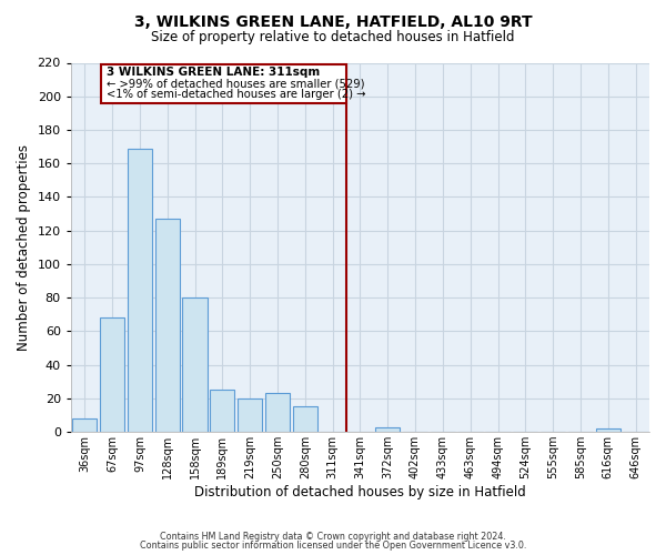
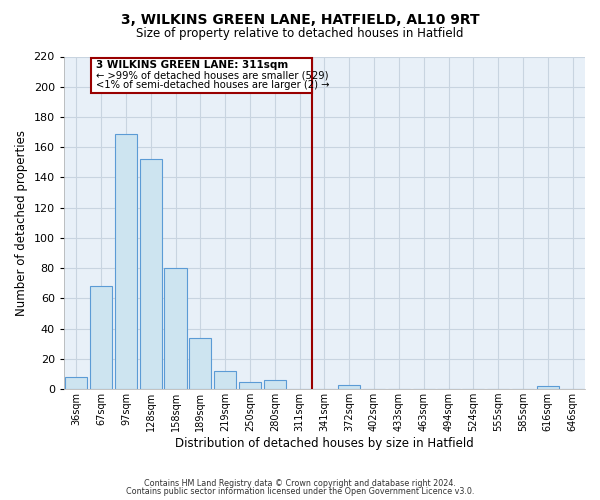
128sqm: 127 -> 152
189sqm: 25 -> 34
219sqm: 20 -> 12
250sqm: 23 -> 5
280sqm: 15 -> 6
